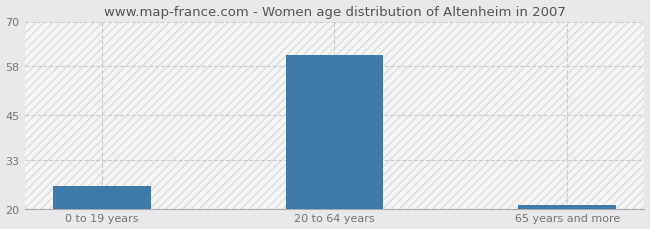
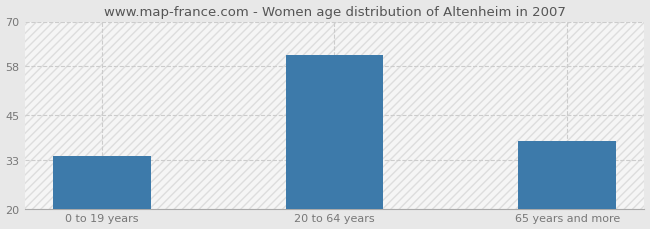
0 to 19 years: 26 -> 34
65 years and more: 21 -> 38
